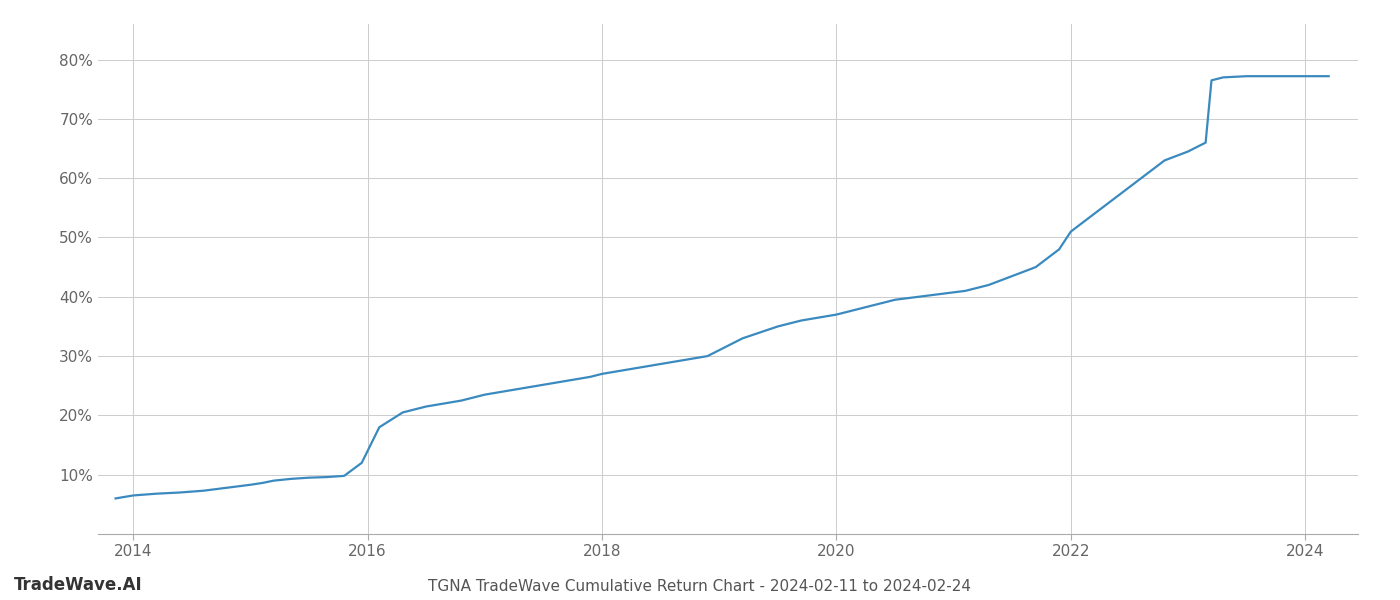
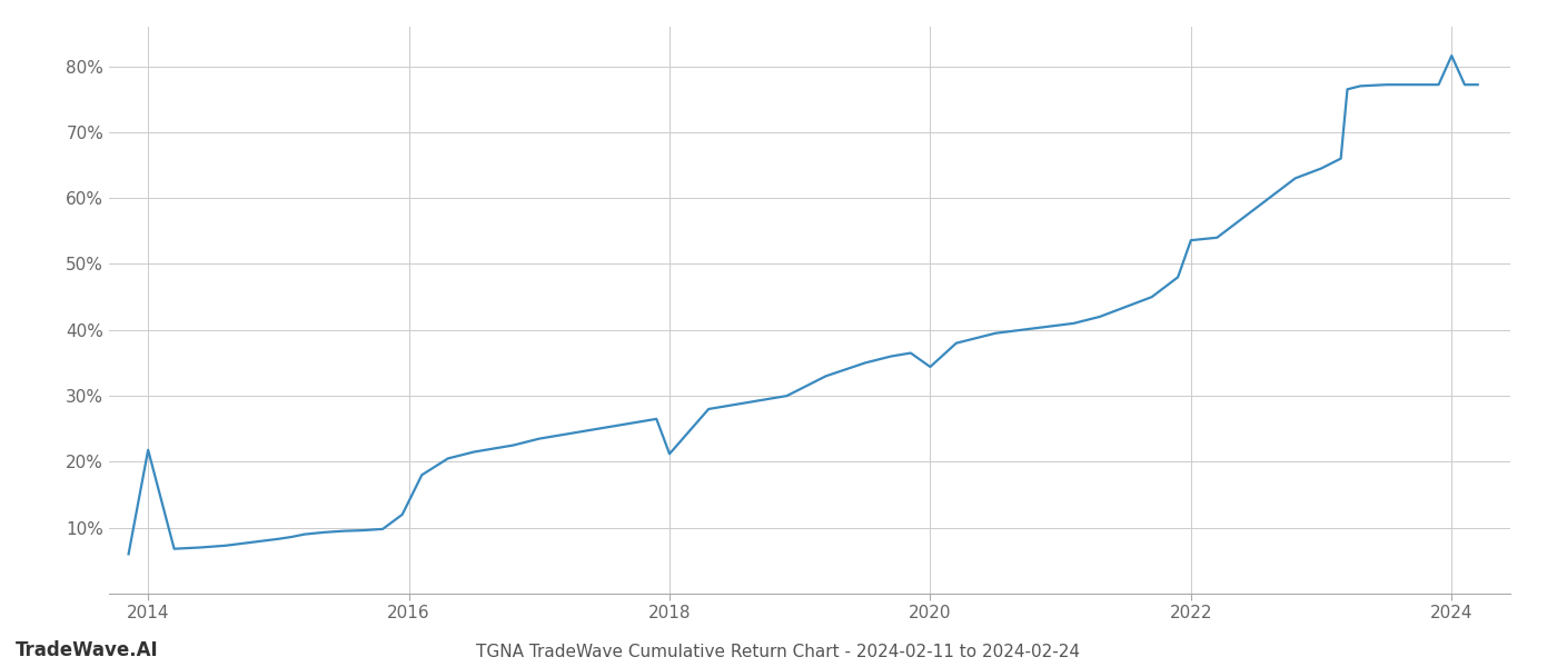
2014: 6.5% -> 21.8%
2018: 27.0% -> 21.2%
2020: 37.0% -> 34.4%
2022: 51.0% -> 53.6%
2024: 77.2% -> 81.6%
